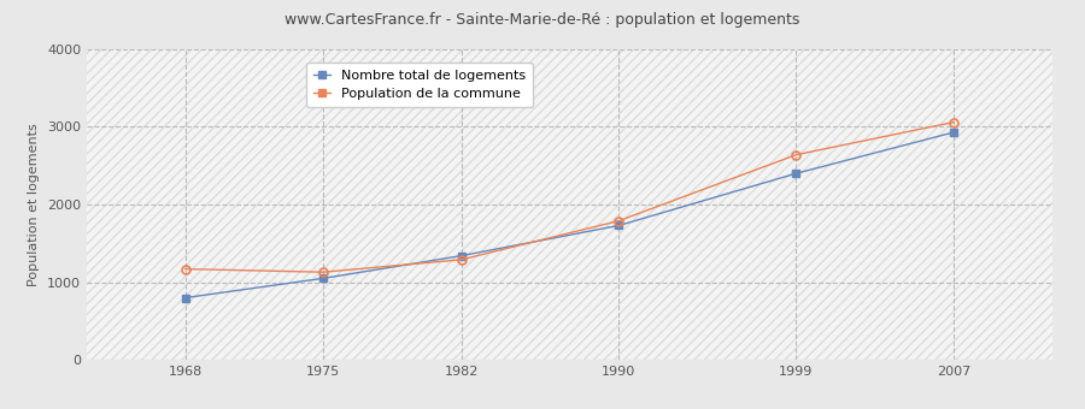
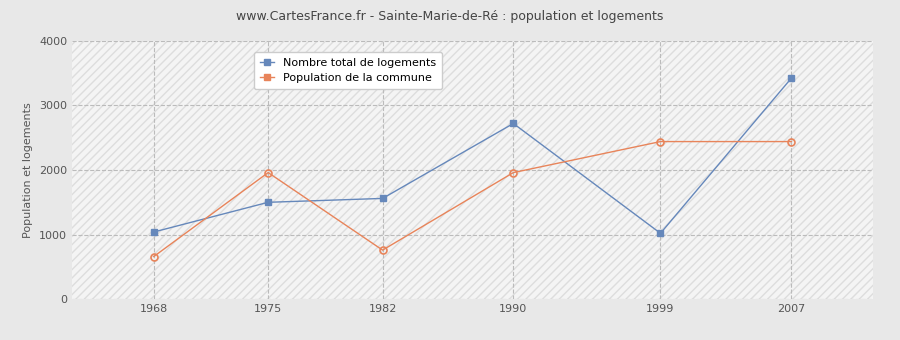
Nombre total de logements/1968: 800 -> 1040
Population de la commune/1968: 1170 -> 660
Nombre total de logements/1975: 1050 -> 1500
Population de la commune/1975: 1130 -> 1960
Nombre total de logements/1982: 1340 -> 1560
Population de la commune/1982: 1290 -> 760
Nombre total de logements/1990: 1730 -> 2720
Population de la commune/1990: 1790 -> 1960
Nombre total de logements/1999: 2400 -> 1020
Population de la commune/1999: 2640 -> 2440
Nombre total de logements/2007: 2930 -> 3420
Population de la commune/2007: 3060 -> 2440
